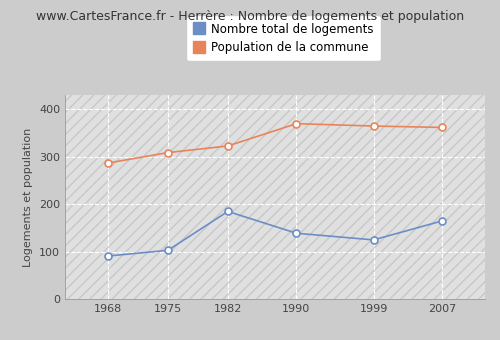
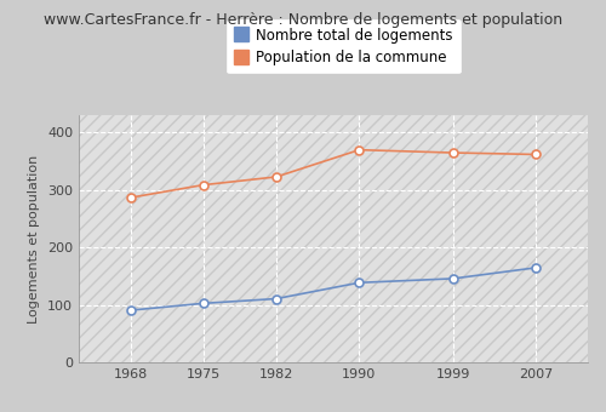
Nombre total de logements/1982: 185 -> 111
Nombre total de logements/1999: 125 -> 146
